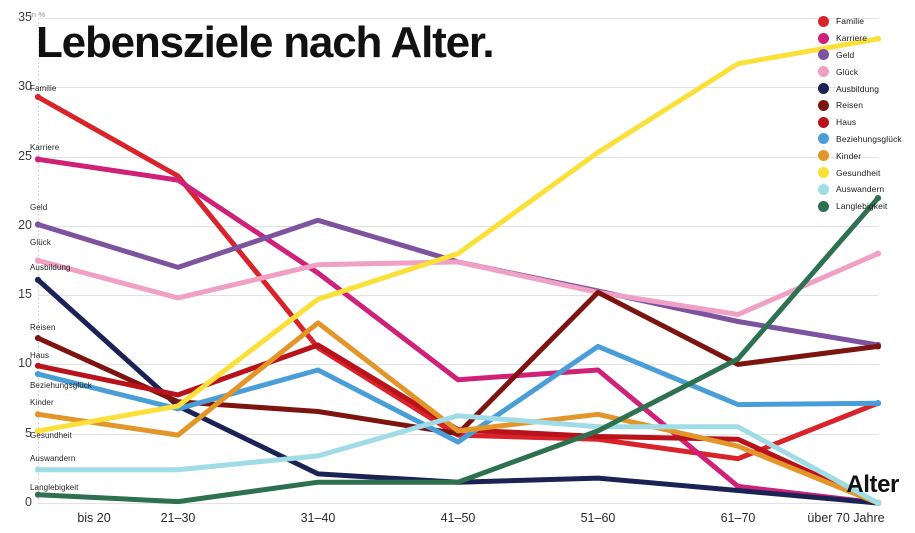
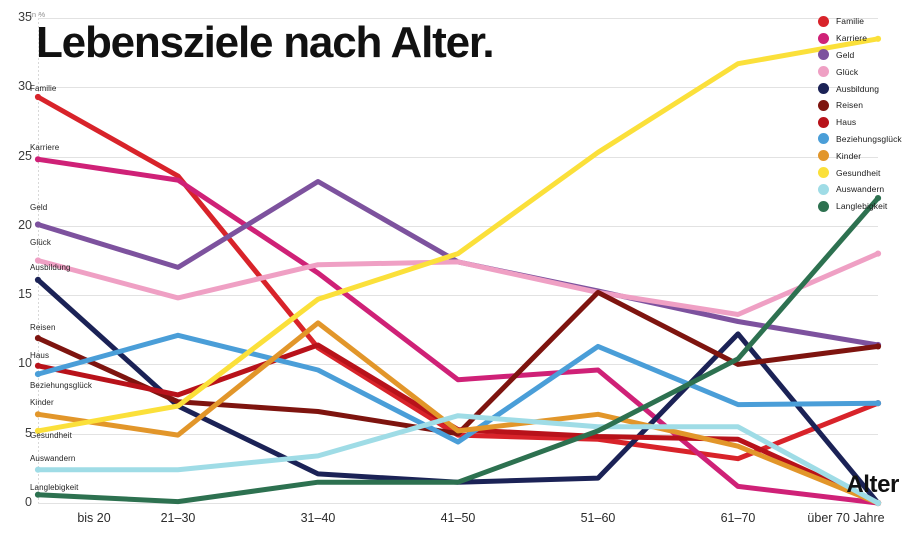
Beziehungsglück/21–30: 6.8 -> 12.1
Geld/31–40: 20.4 -> 23.2
Ausbildung/61–70: 0.9 -> 12.2
